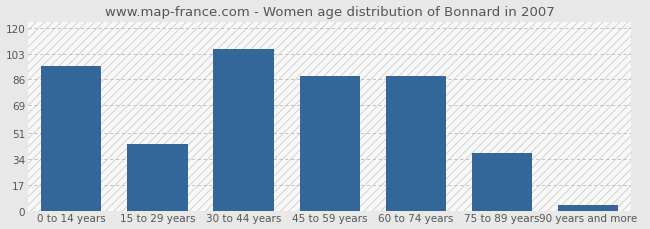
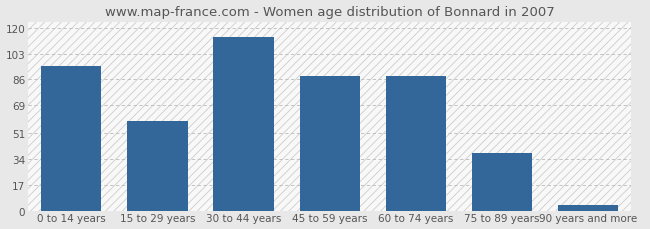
15 to 29 years: 44 -> 59
30 to 44 years: 106 -> 114
